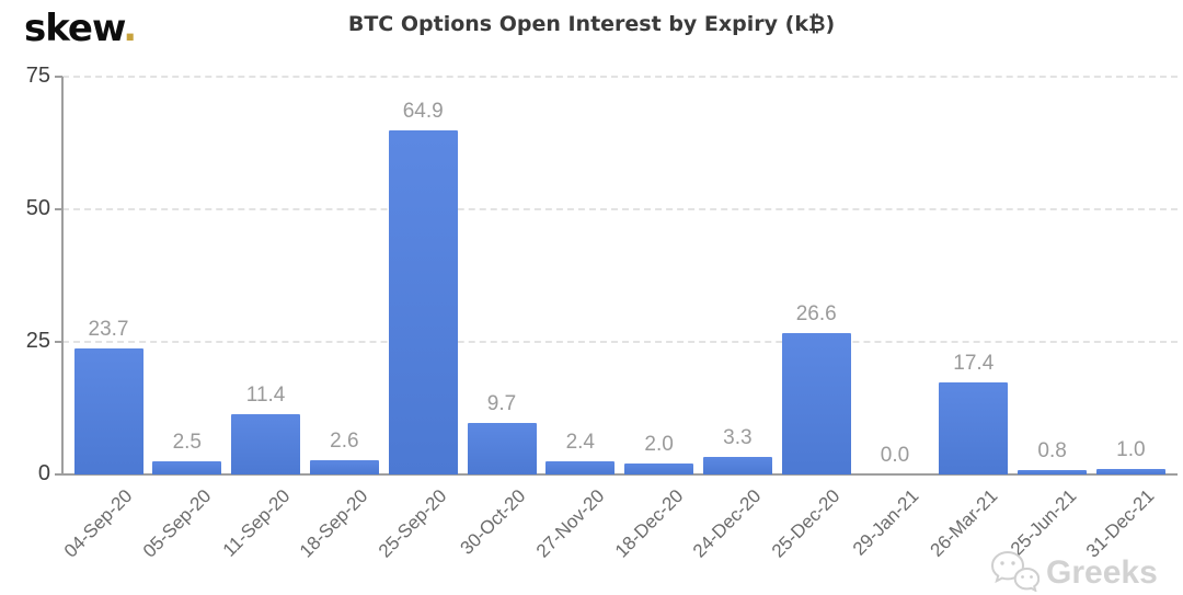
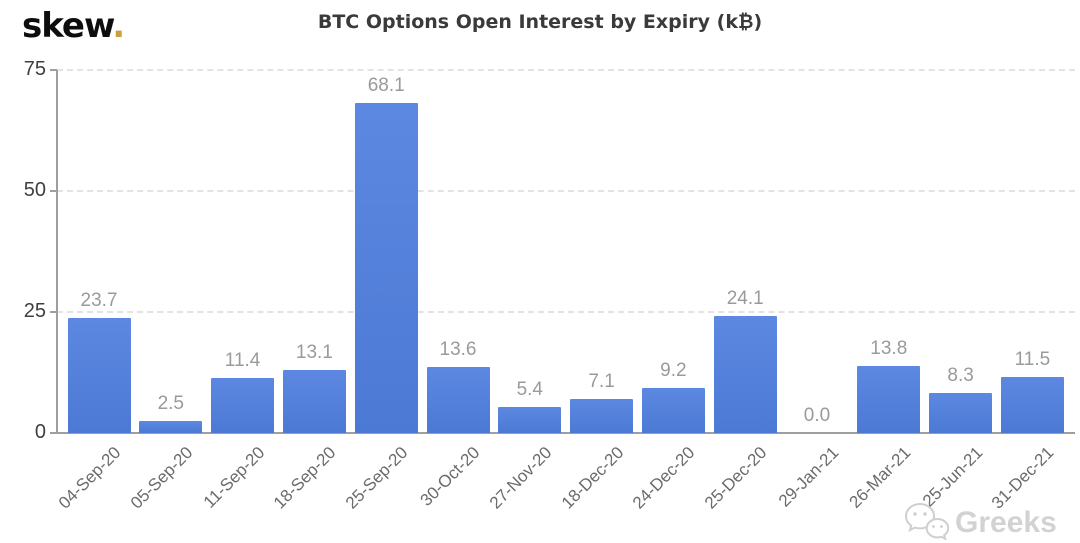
18-Sep-20: 2.6 -> 13.1
25-Sep-20: 64.9 -> 68.1
30-Oct-20: 9.7 -> 13.6
27-Nov-20: 2.4 -> 5.4
18-Dec-20: 2.0 -> 7.1
24-Dec-20: 3.3 -> 9.2
25-Dec-20: 26.6 -> 24.1
26-Mar-21: 17.4 -> 13.8
25-Jun-21: 0.8 -> 8.3
31-Dec-21: 1.0 -> 11.5
